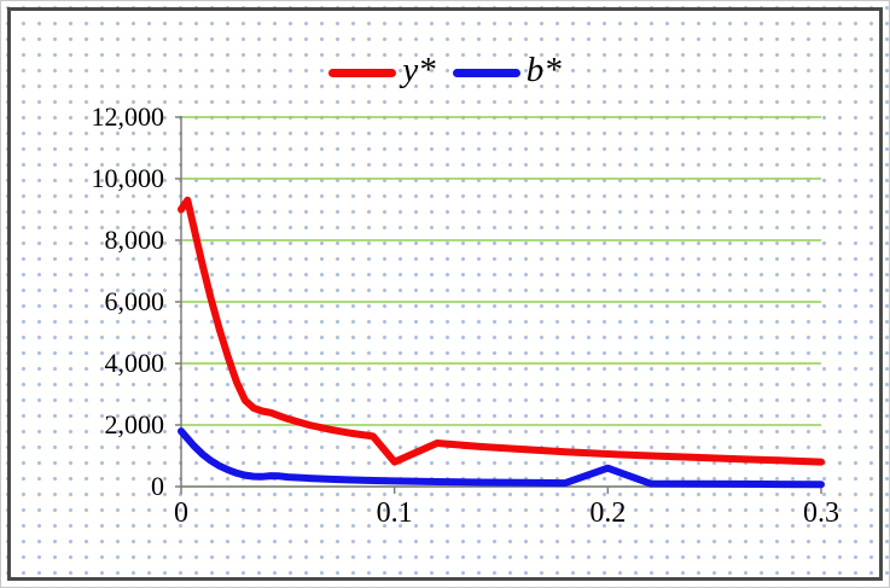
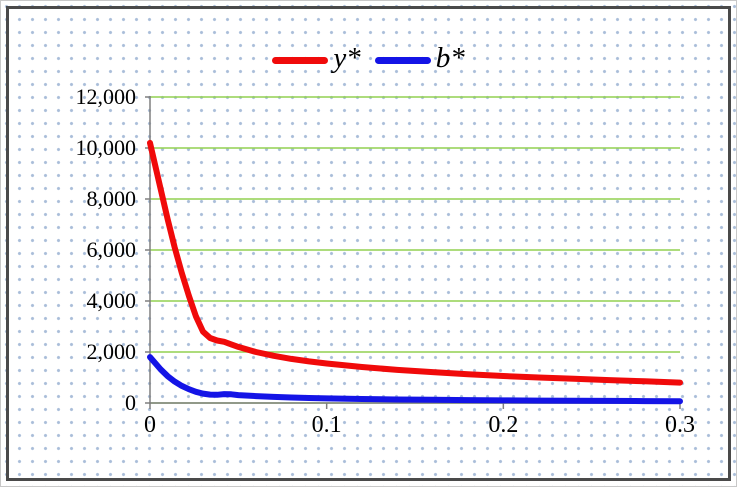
y*/0: 9000 -> 10200
y*/0.1: 800 -> 1600
b*/0.2: 600 -> 100
